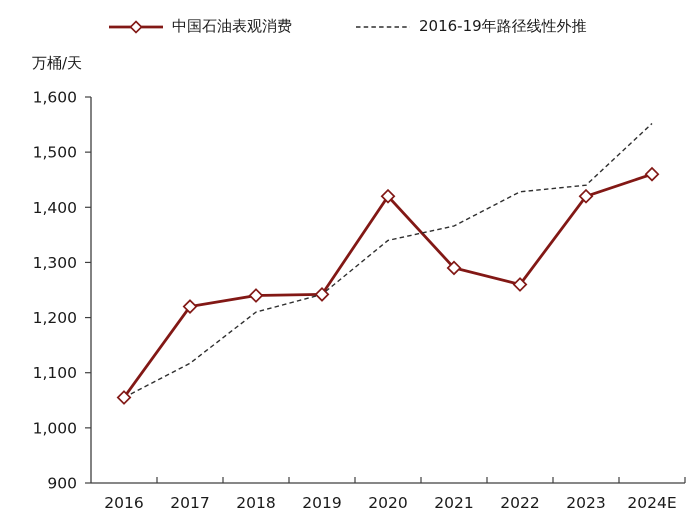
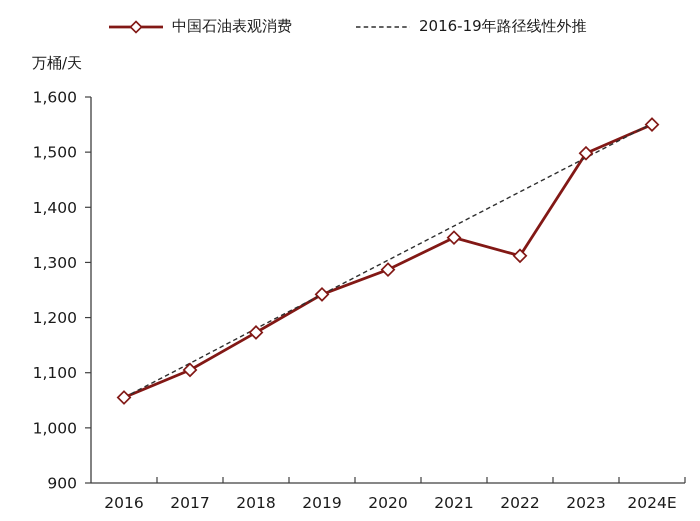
中国石油表观消费/2017: 1220 -> 1100
中国石油表观消费/2018: 1240 -> 1170
2016-19年路径线性外推/2018: 1210 -> 1180
中国石油表观消费/2020: 1420 -> 1290
2016-19年路径线性外推/2020: 1340 -> 1300
中国石油表观消费/2021: 1290 -> 1340
中国石油表观消费/2022: 1260 -> 1310
中国石油表观消费/2023: 1420 -> 1500
2016-19年路径线性外推/2023: 1440 -> 1490
中国石油表观消费/2024E: 1460 -> 1550
